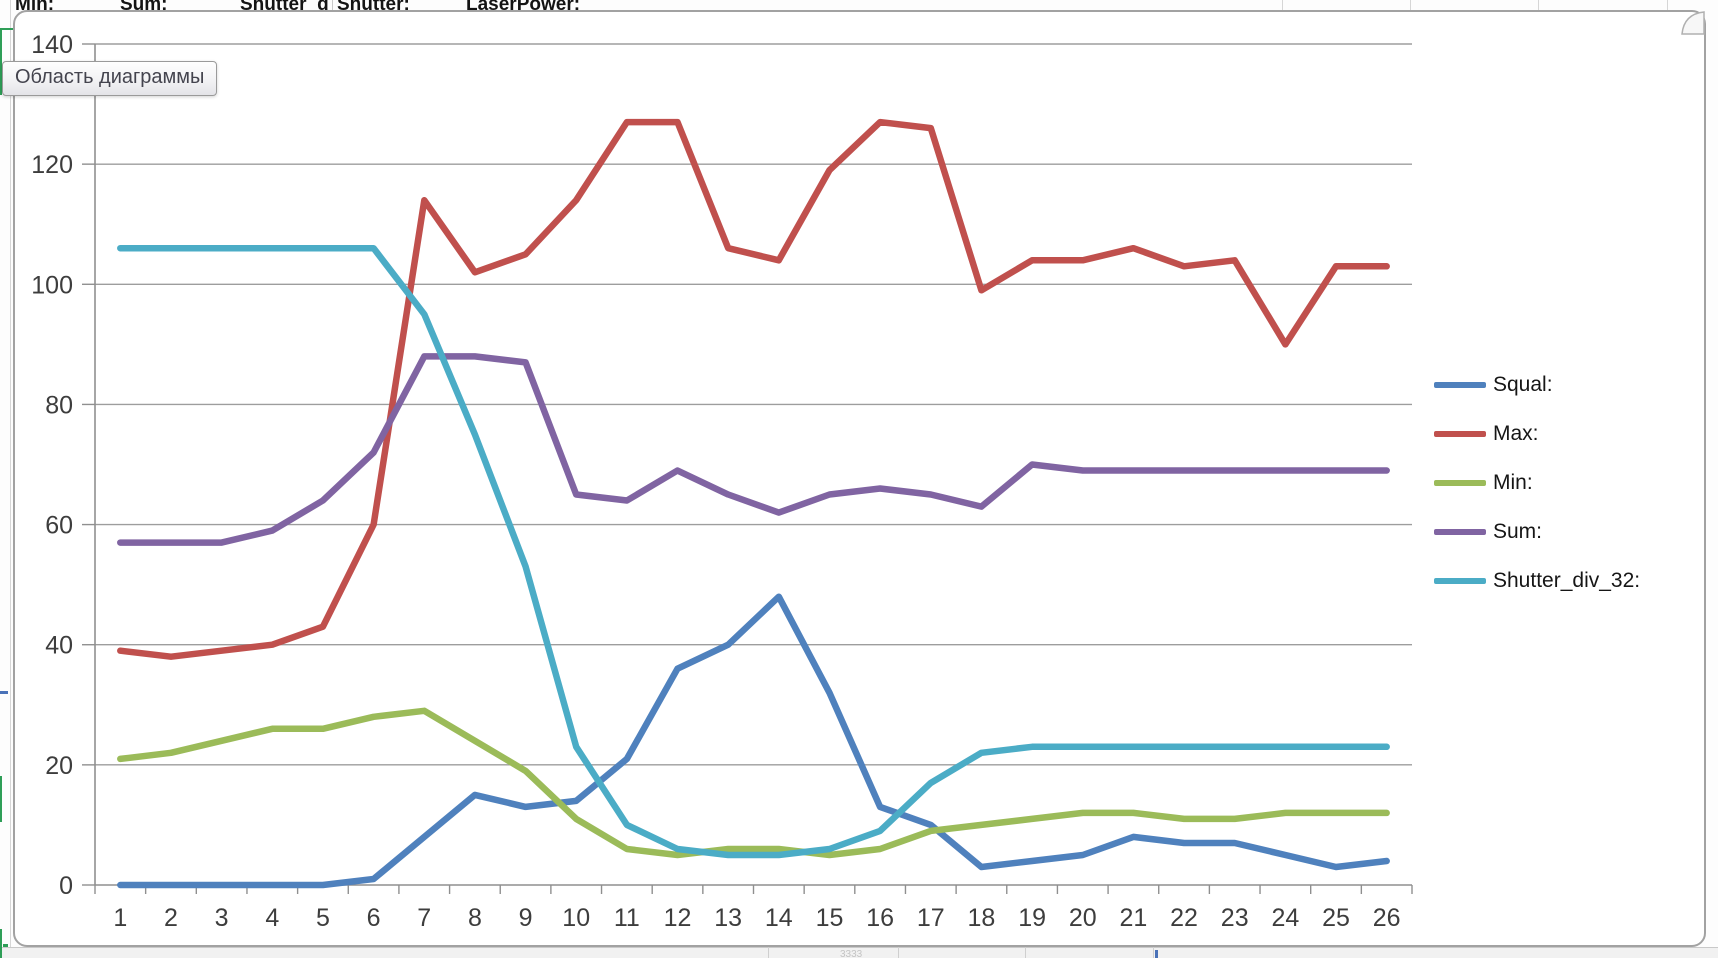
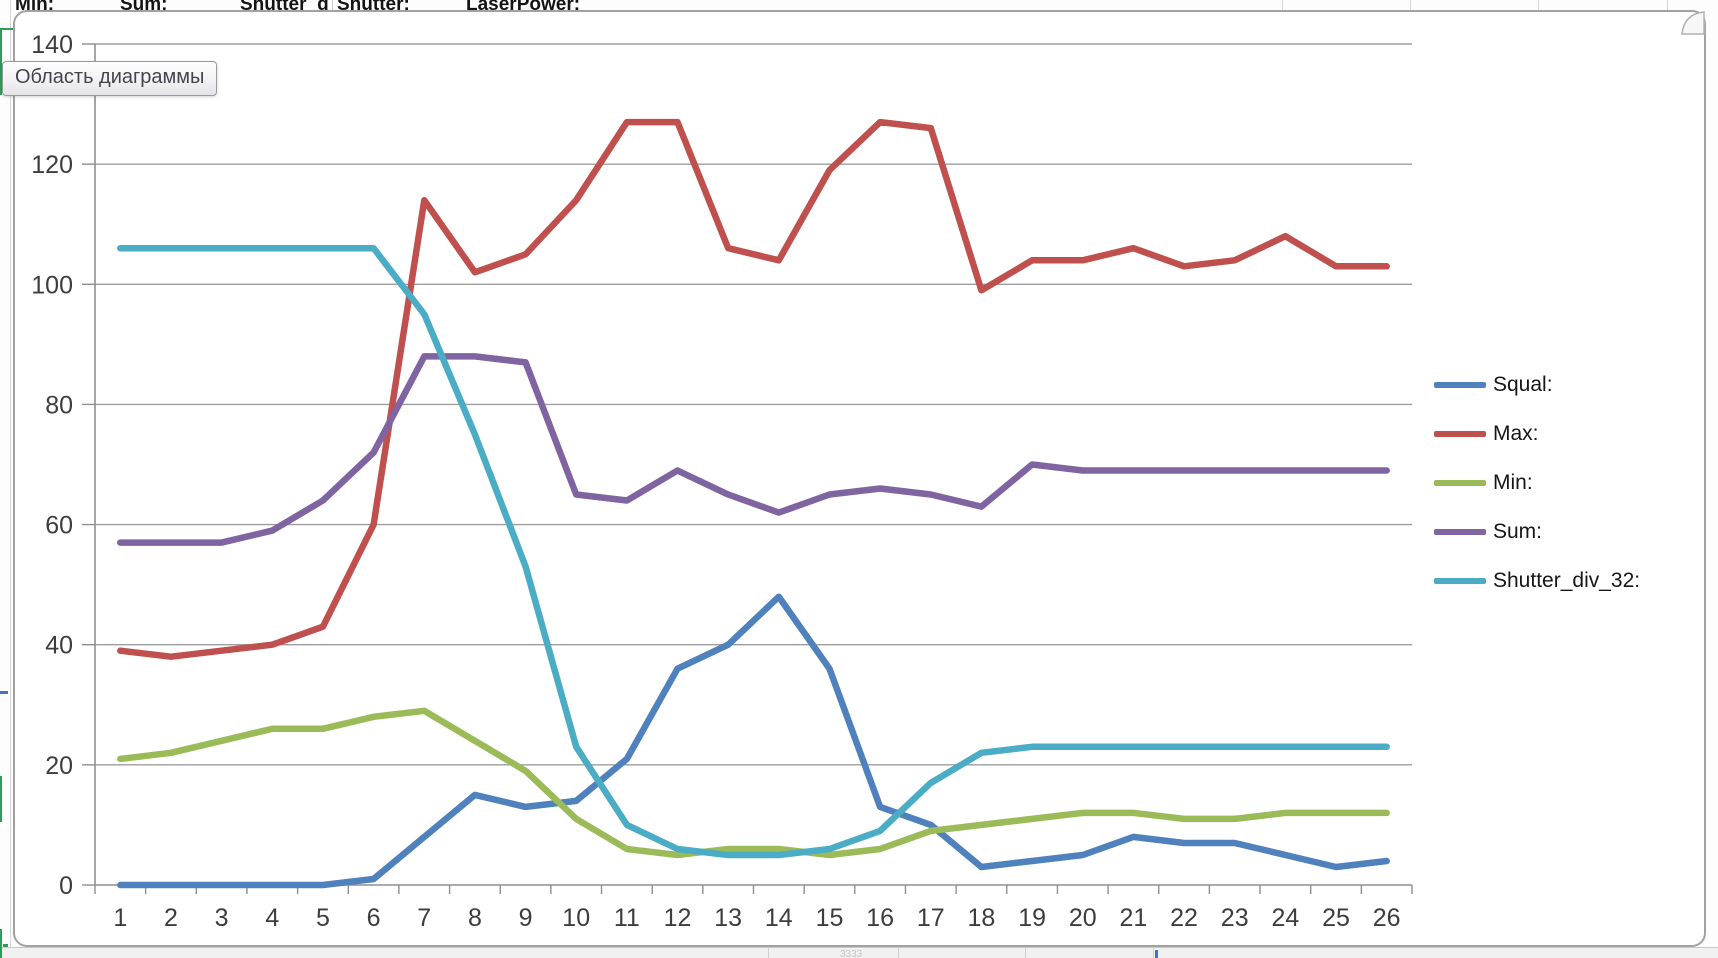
Squal:/15: 32 -> 36
Max:/24: 90 -> 108
